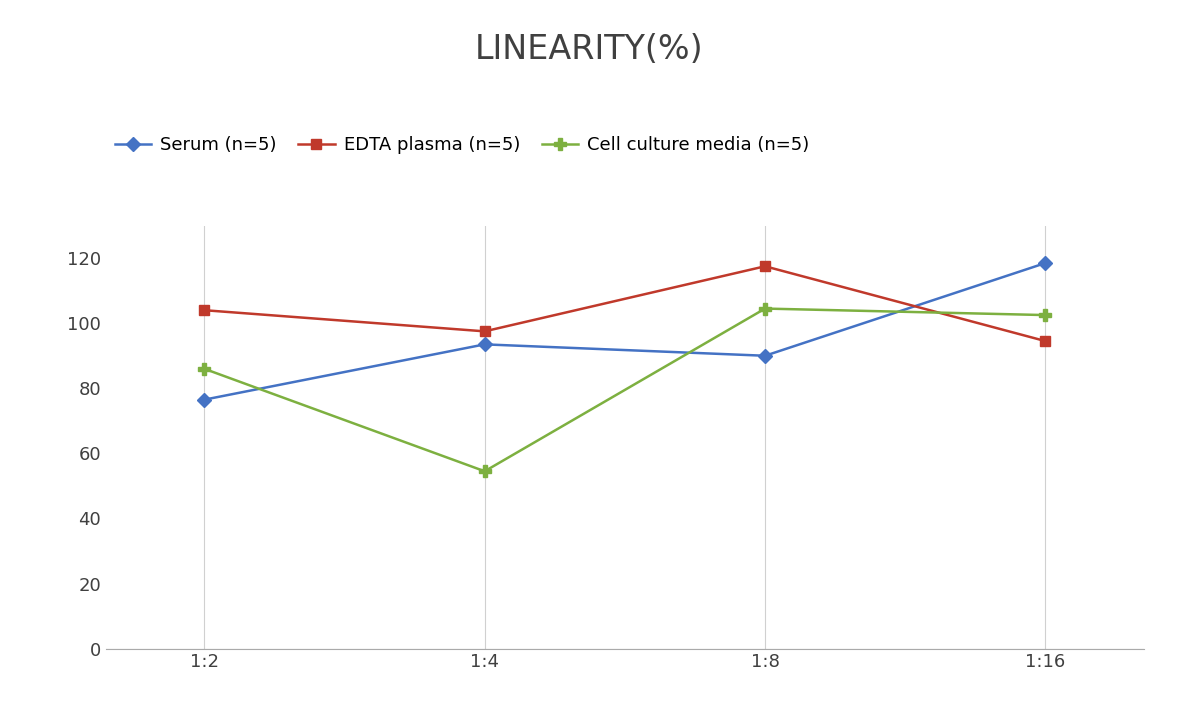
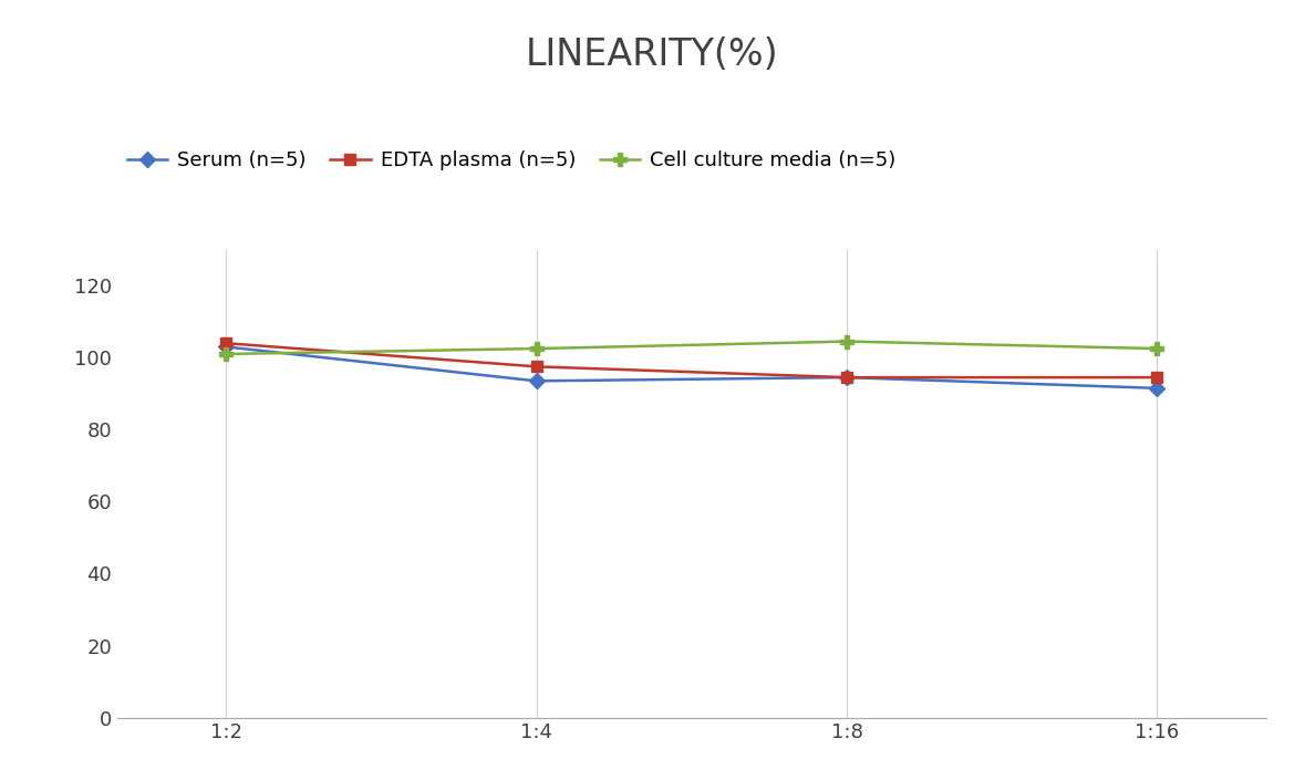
Serum (n=5)/1:2: 76.5 -> 103.0
Cell culture media (n=5)/1:2: 86.0 -> 101.0
Cell culture media (n=5)/1:4: 54.5 -> 102.5
Serum (n=5)/1:8: 90.0 -> 94.5
EDTA plasma (n=5)/1:8: 117.5 -> 94.5
Serum (n=5)/1:16: 118.5 -> 91.5
